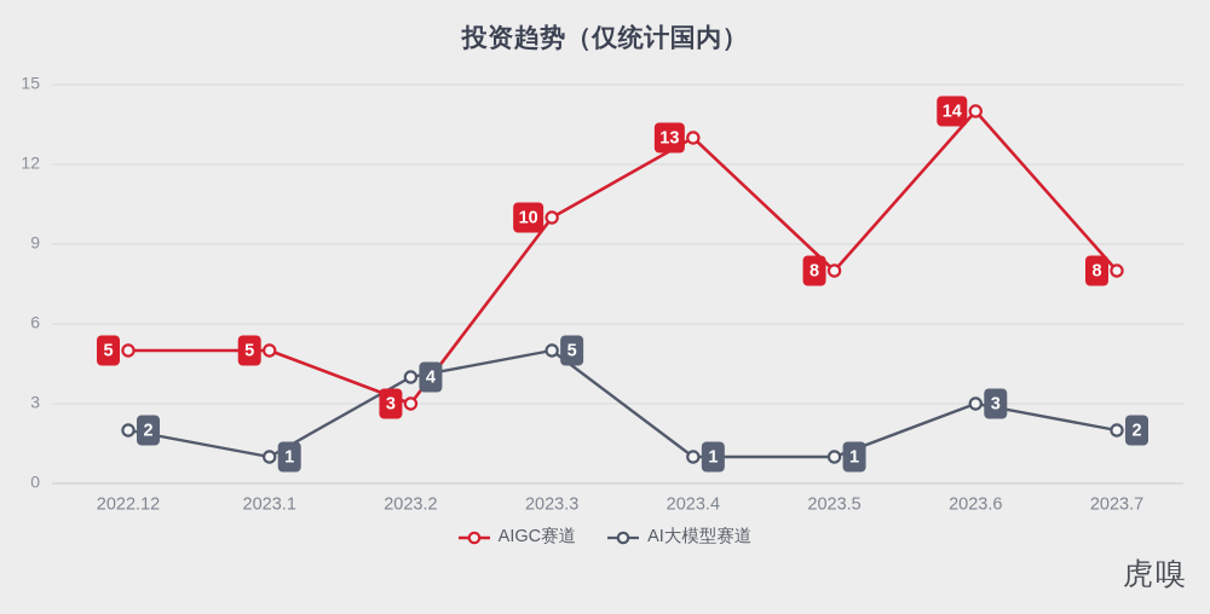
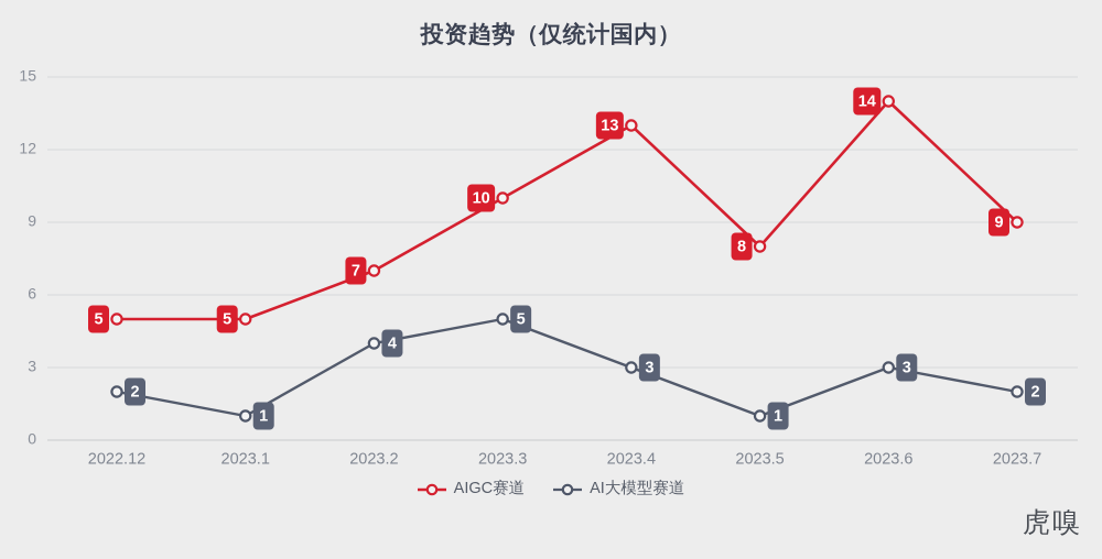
AIGC赛道/2023.2: 3 -> 7
AI大模型赛道/2023.4: 1 -> 3
AIGC赛道/2023.7: 8 -> 9
